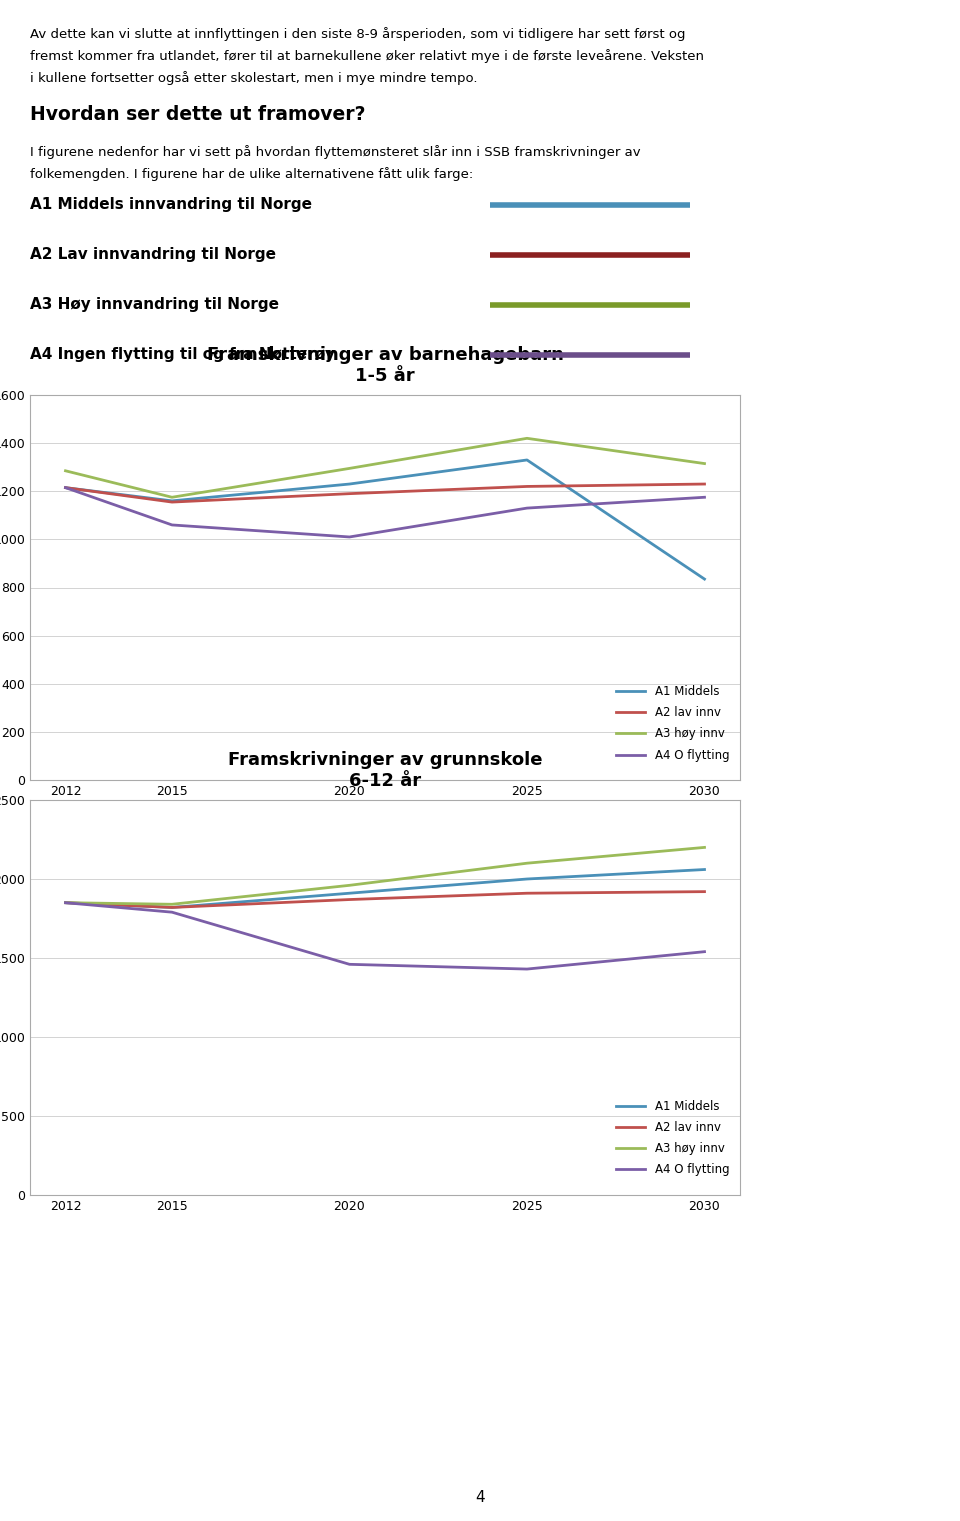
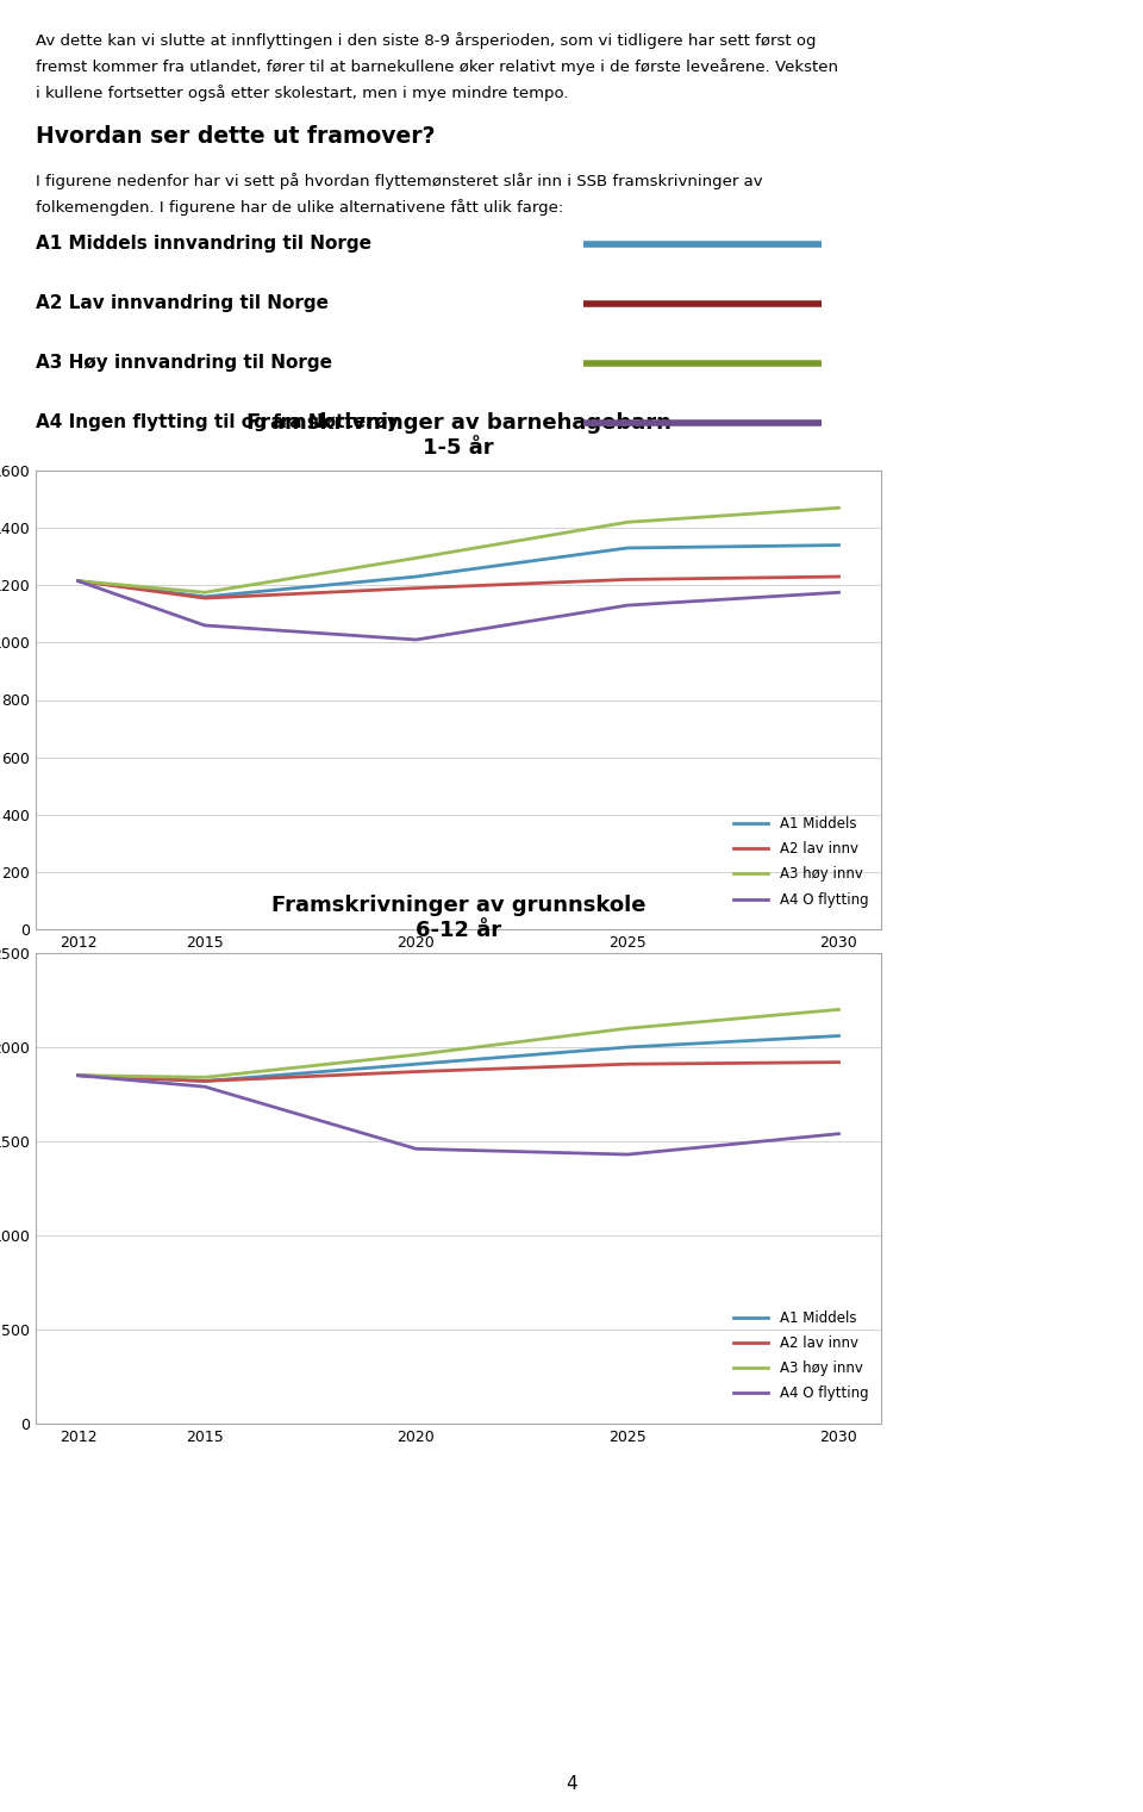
Framskrivninger av barnehagebarn 1-5 år/A3 høy innv/2012: 1285 -> 1215
Framskrivninger av barnehagebarn 1-5 år/A1 Middels/2030: 835 -> 1340
Framskrivninger av barnehagebarn 1-5 år/A3 høy innv/2030: 1315 -> 1470
